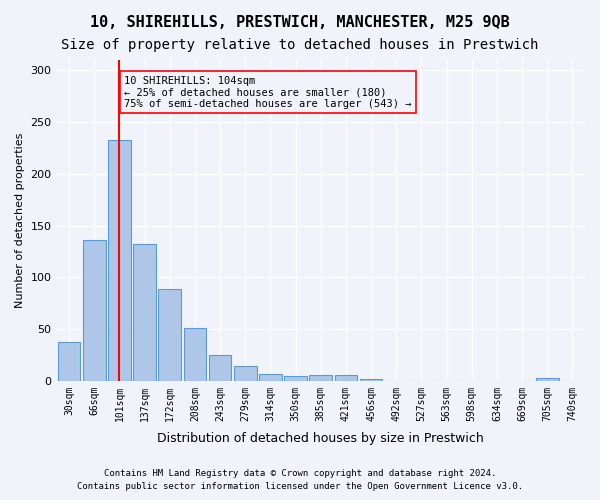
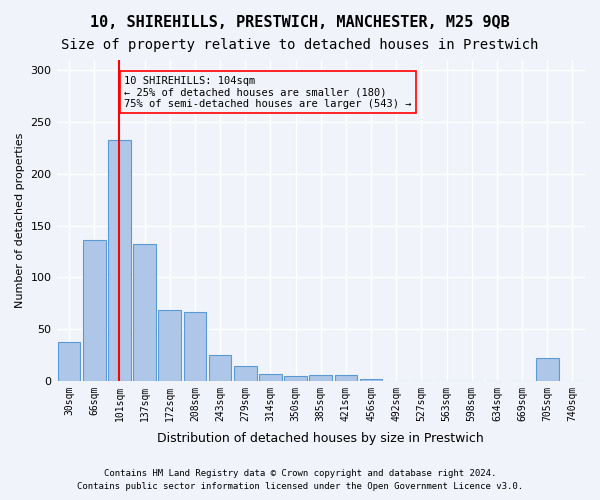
172sqm: 89 -> 68
208sqm: 51 -> 66
705sqm: 3 -> 22
